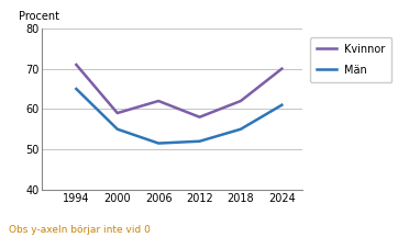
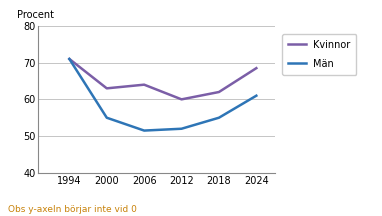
Män/1994: 65.0 -> 71.0
Kvinnor/2000: 59.0 -> 63.0
Kvinnor/2006: 62.0 -> 64.0
Kvinnor/2012: 58.0 -> 60.0
Kvinnor/2024: 70.0 -> 68.5
